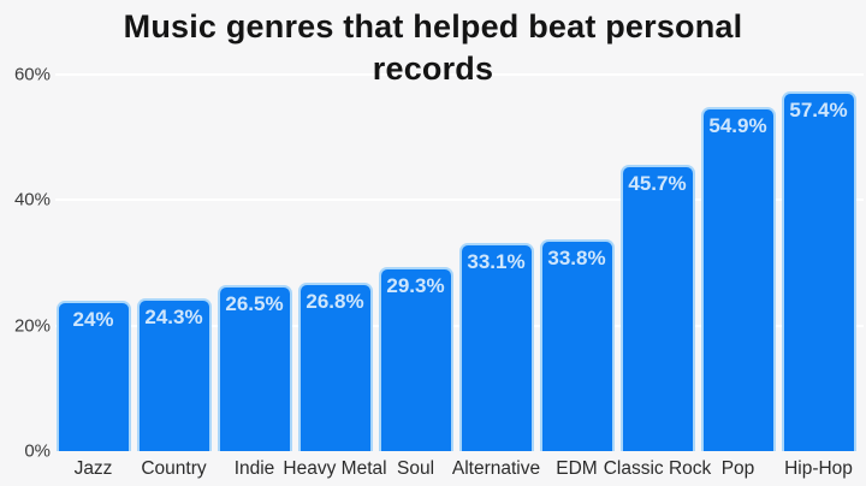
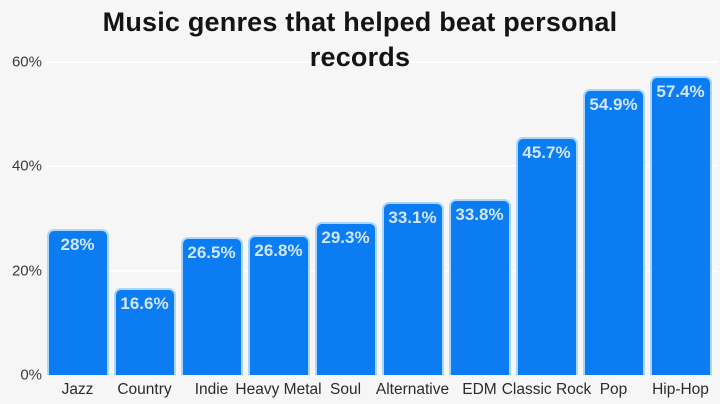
Jazz: 24% -> 28%
Country: 24.3% -> 16.6%
